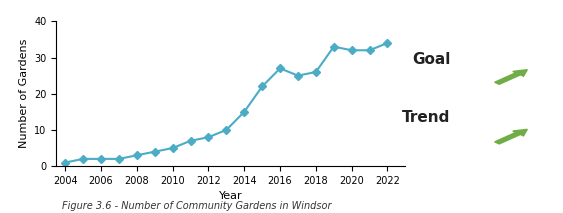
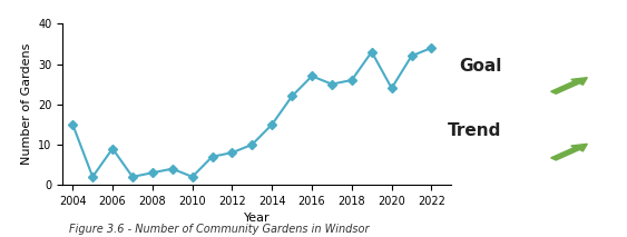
2004: 1 -> 15
2006: 2 -> 9
2010: 5 -> 2
2020: 32 -> 24
